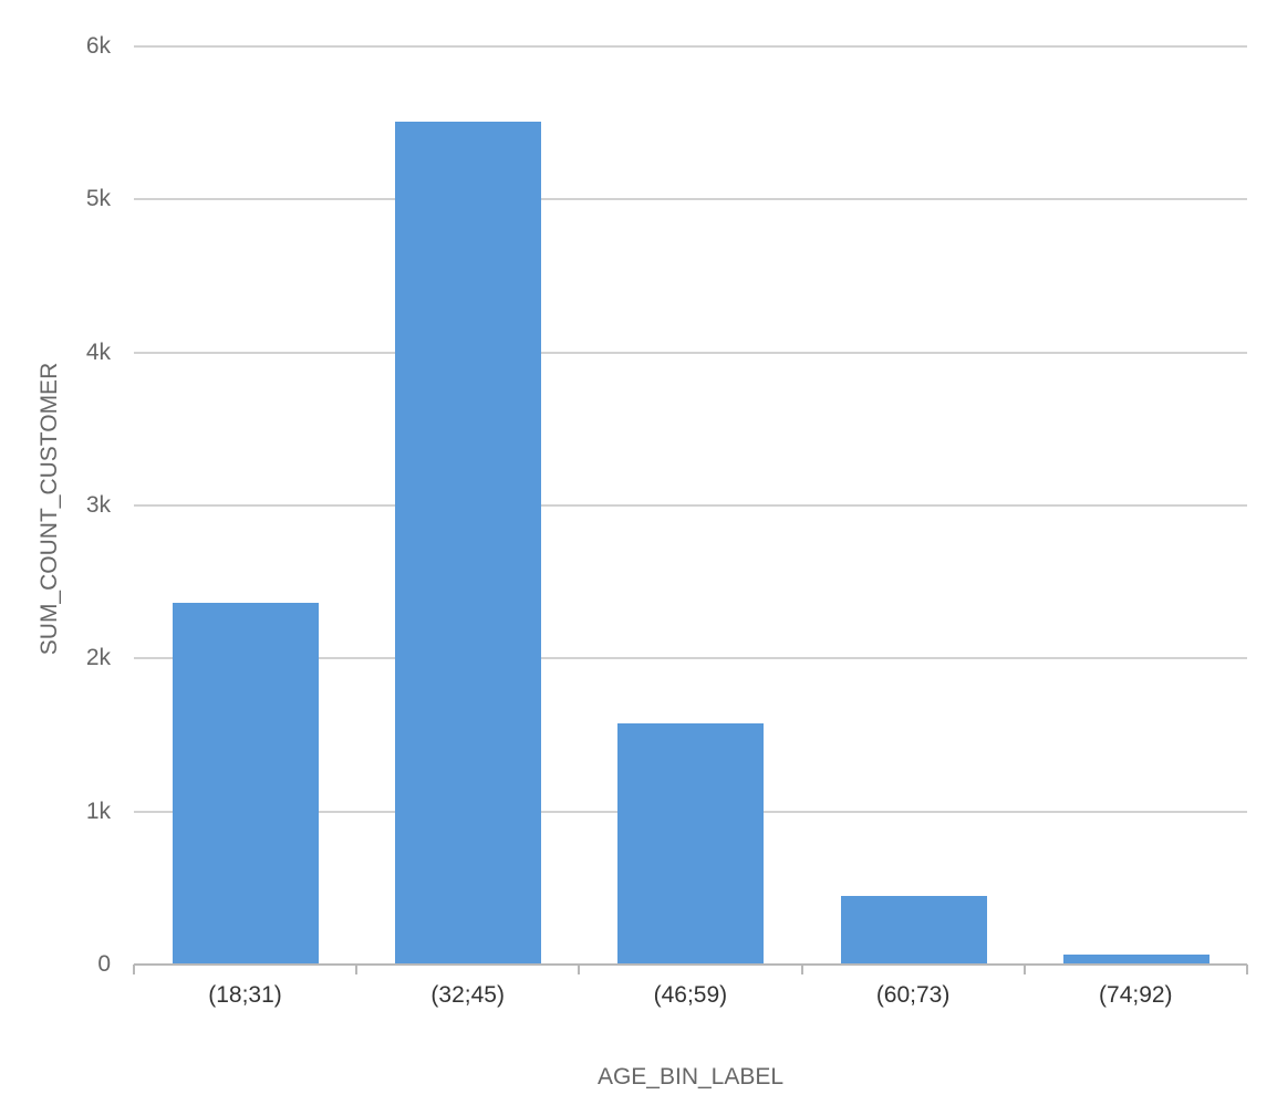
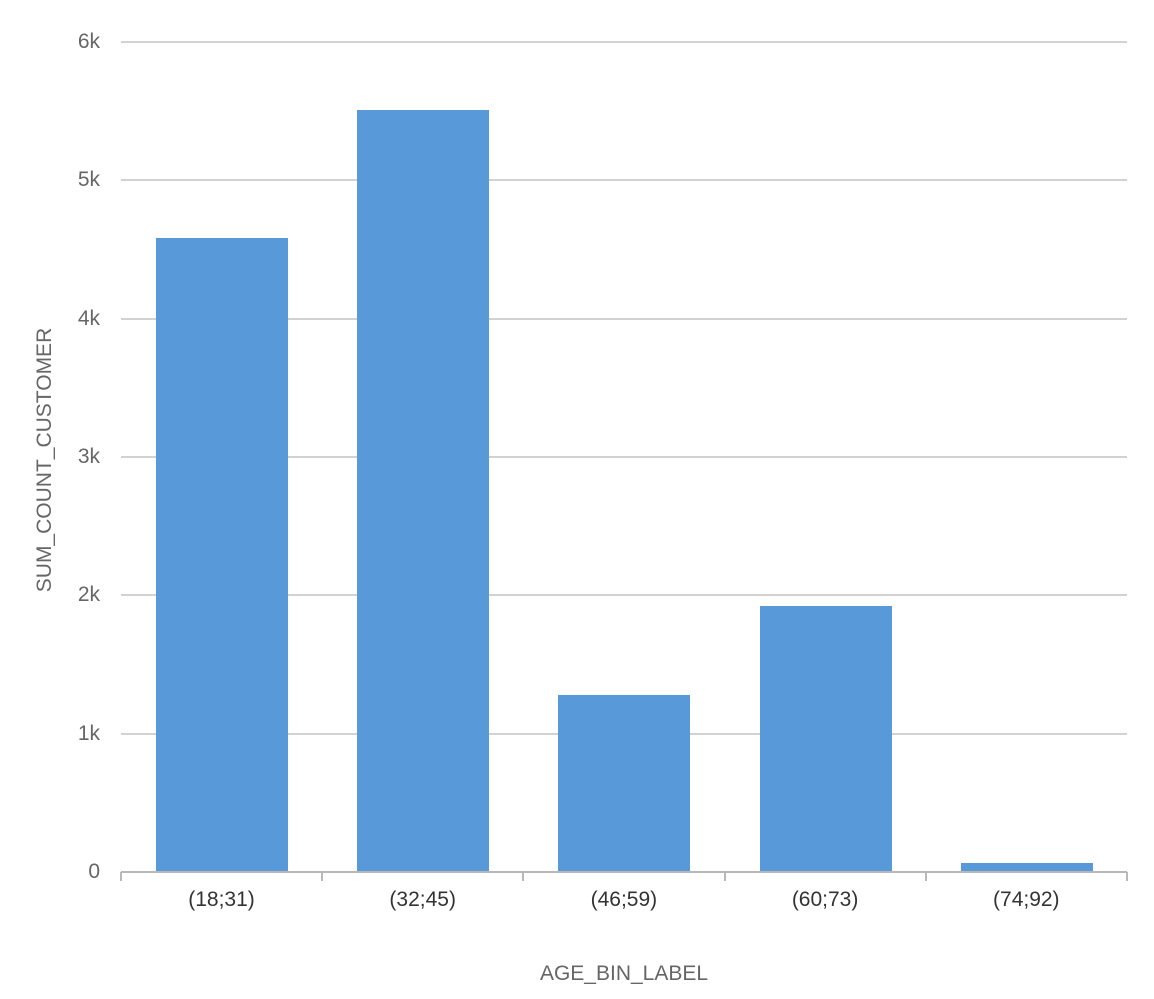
(18;31): 2.36k -> 4.58k
(46;59): 1.58k -> 1.28k
(60;73): 0.45k -> 1.92k
